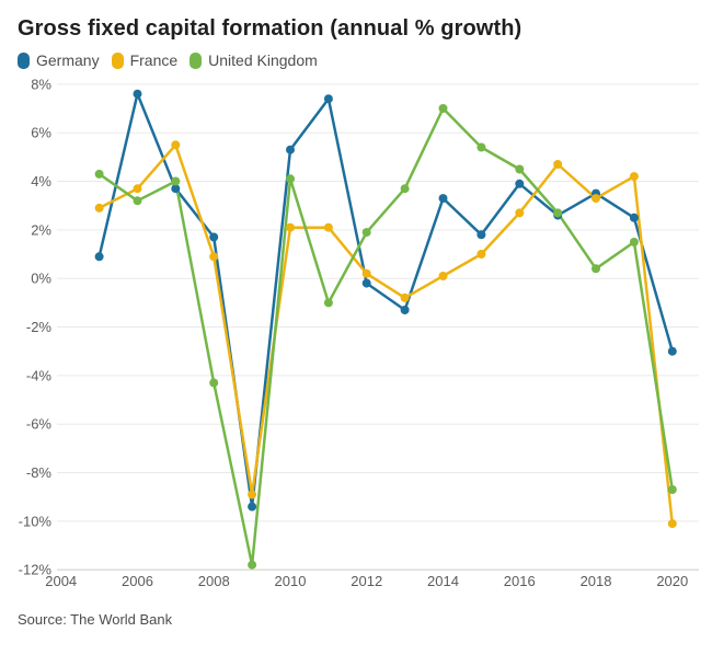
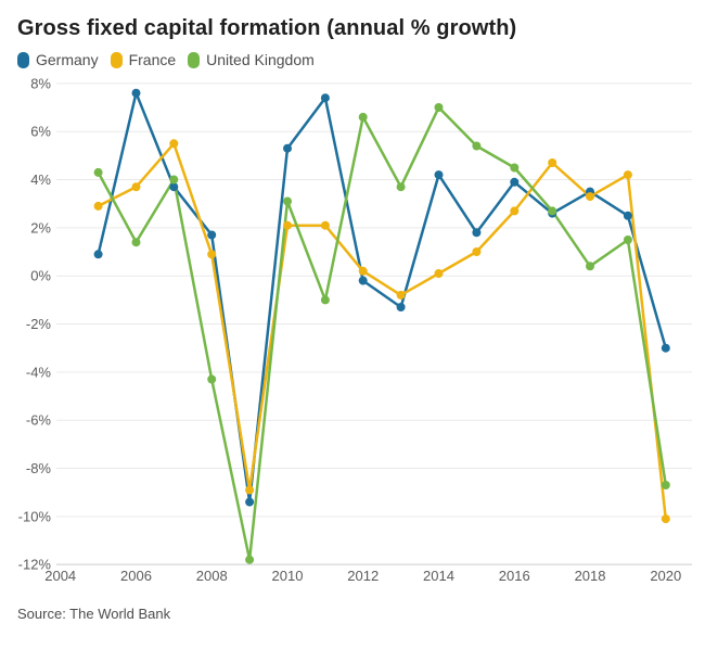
United Kingdom/2006: 3.2% -> 1.4%
United Kingdom/2010: 4.1% -> 3.1%
United Kingdom/2012: 1.9% -> 6.6%
Germany/2014: 3.3% -> 4.2%
